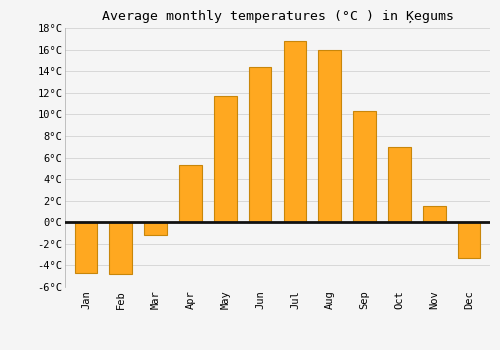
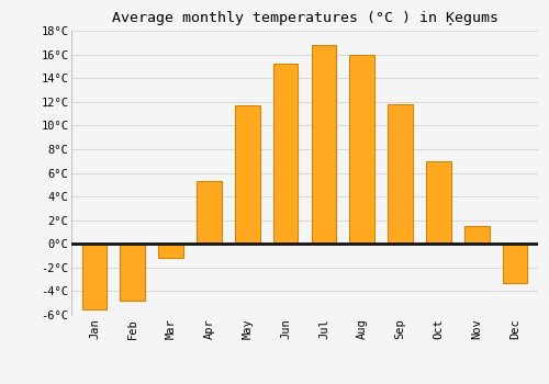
Jan: -4.7°C -> -5.5°C
Jun: 14.4°C -> 15.2°C
Sep: 10.3°C -> 11.8°C
